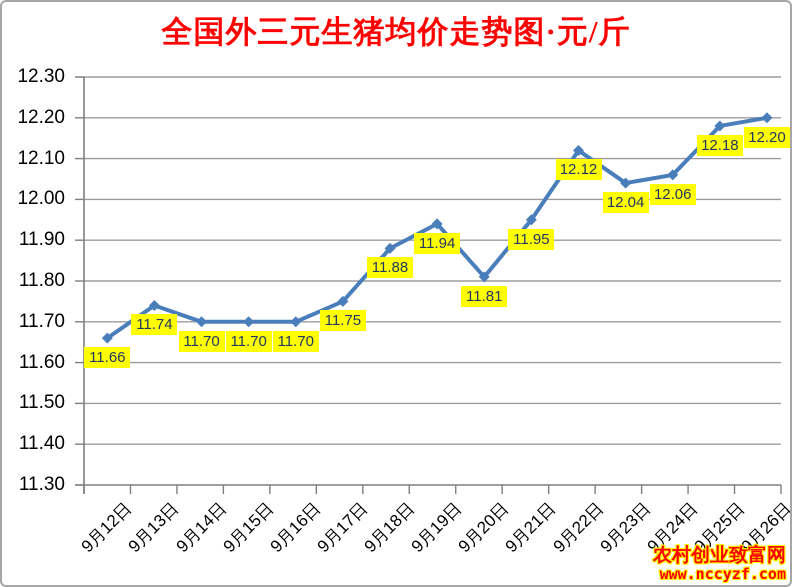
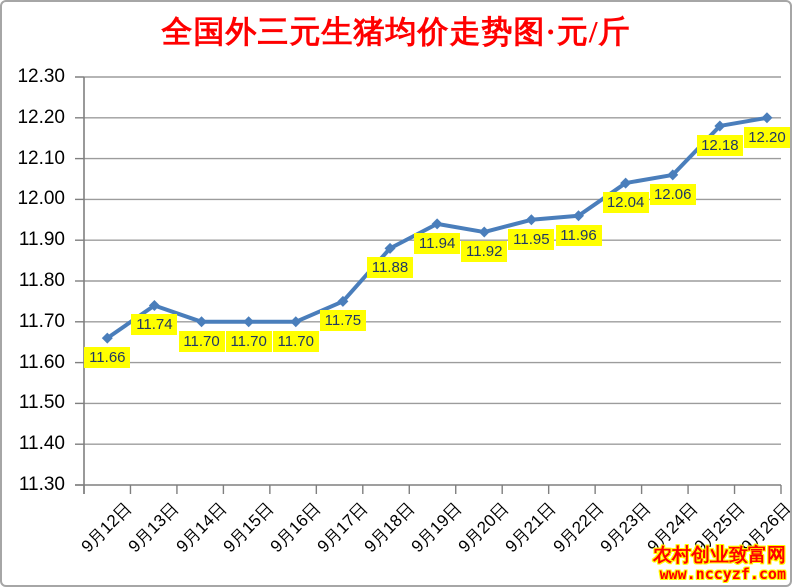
9月20日: 11.81 -> 11.92
9月22日: 12.12 -> 11.96
